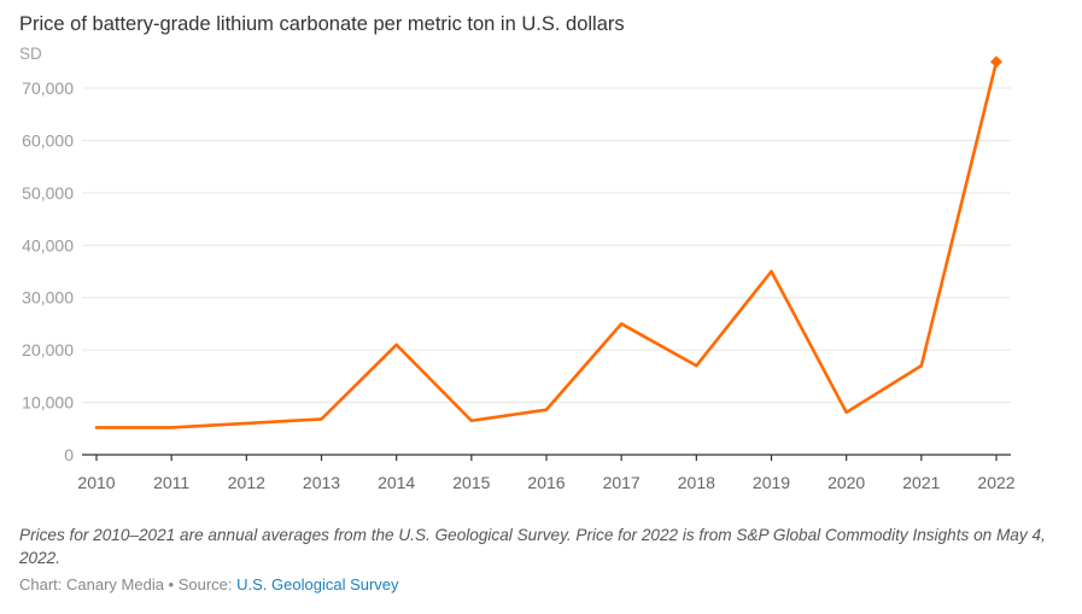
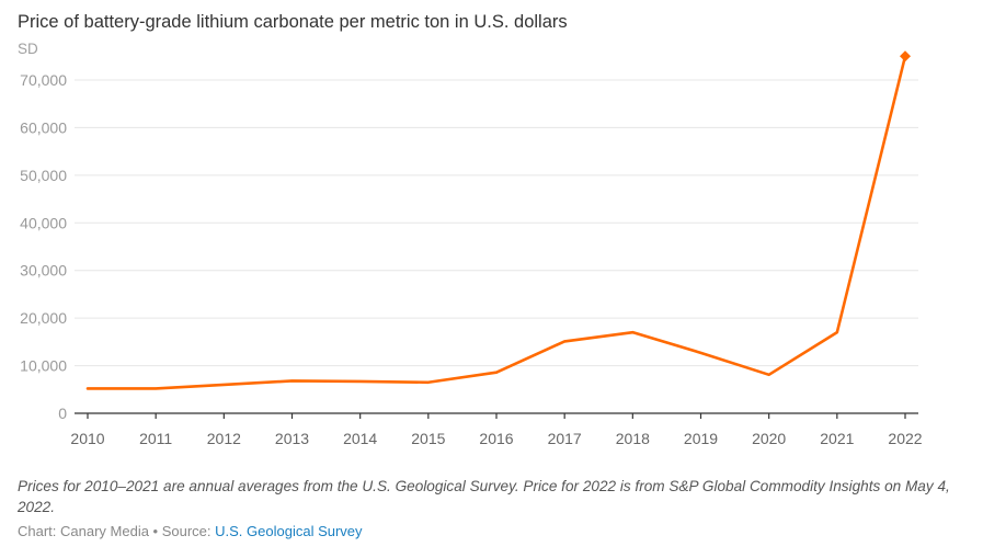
2014: 21000 -> 7000
2017: 25000 -> 15000
2019: 35000 -> 13000
